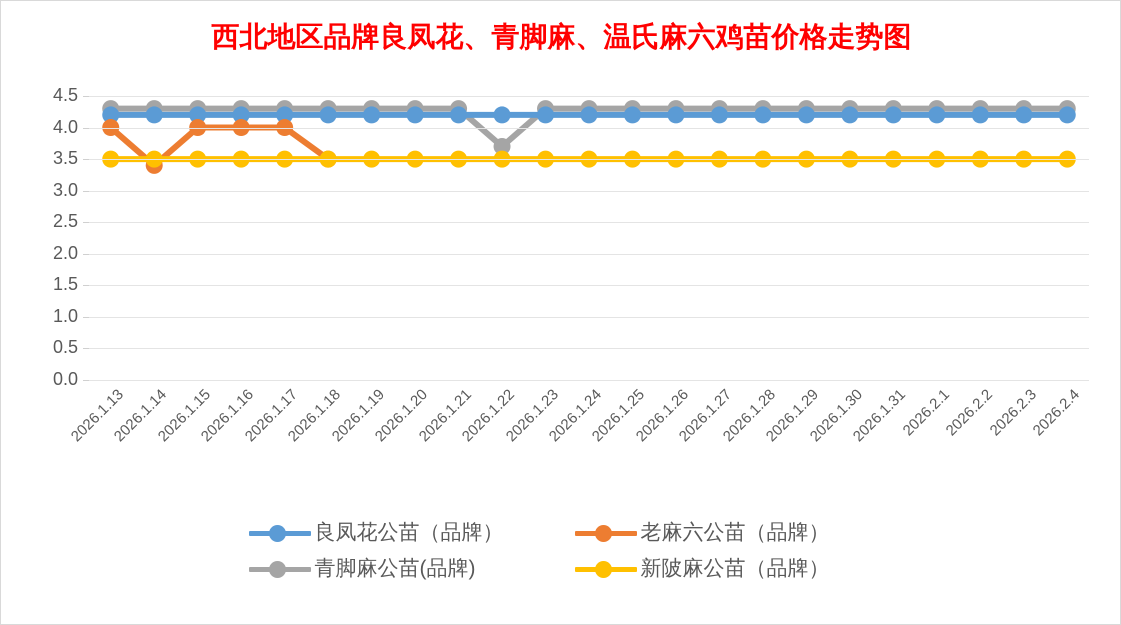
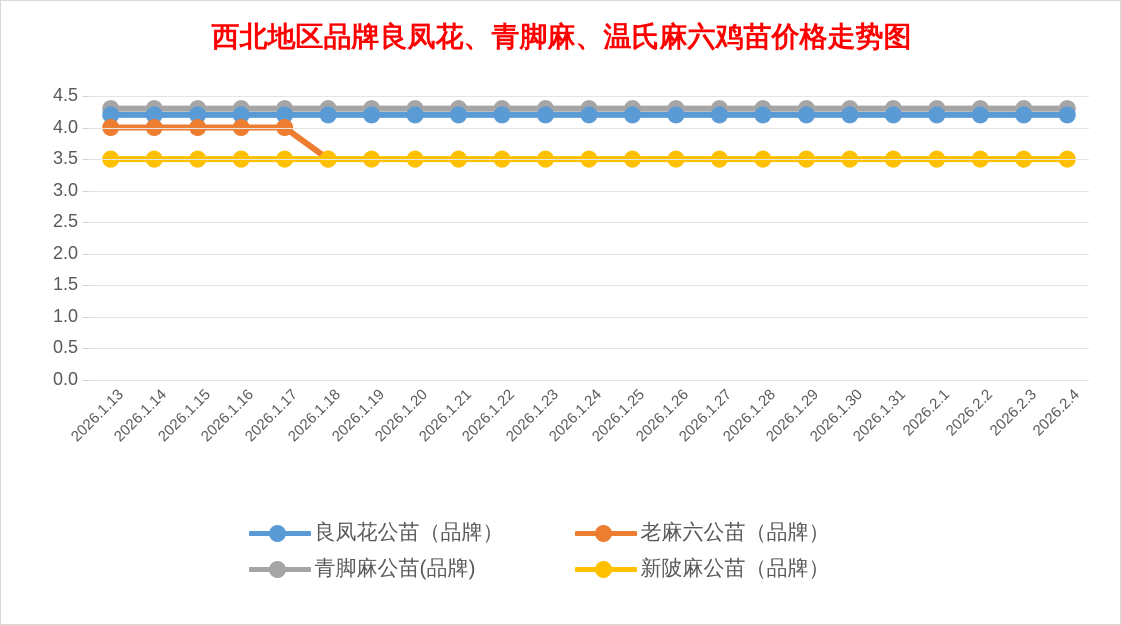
老麻六公苗（品牌）/2026.1.14: 3.4 -> 4.0
青脚麻公苗(品牌)/2026.1.22: 3.7 -> 4.3
